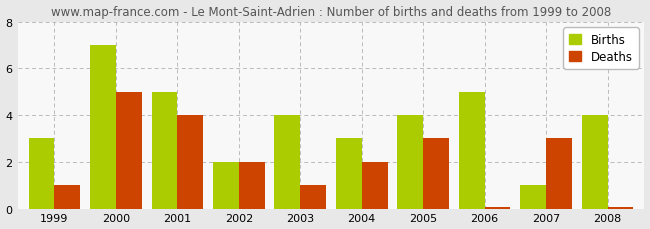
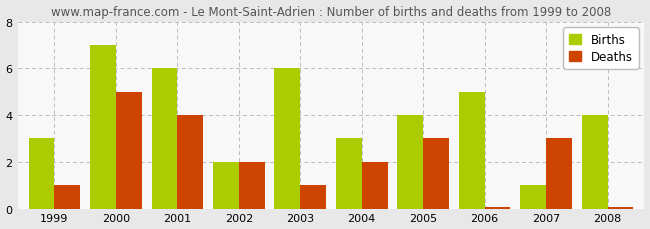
Births/2001: 5 -> 6
Births/2003: 4 -> 6
